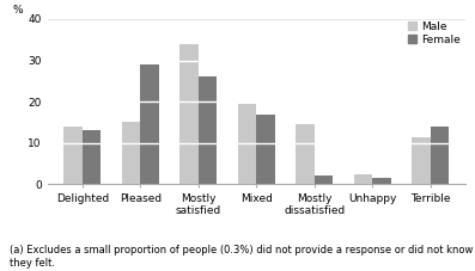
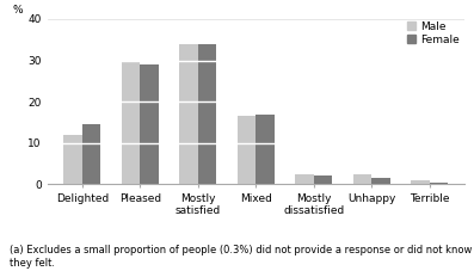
Male/Delighted: 14.0 -> 12.0
Female/Delighted: 13.0 -> 14.5
Male/Pleased: 15.0 -> 30.0
Female/Mostly satisfied: 26.0 -> 34.0
Male/Mixed: 19.5 -> 16.5
Male/Mostly dissatisfied: 14.5 -> 2.5
Male/Terrible: 11.5 -> 1.0
Female/Terrible: 14.0 -> 0.5
